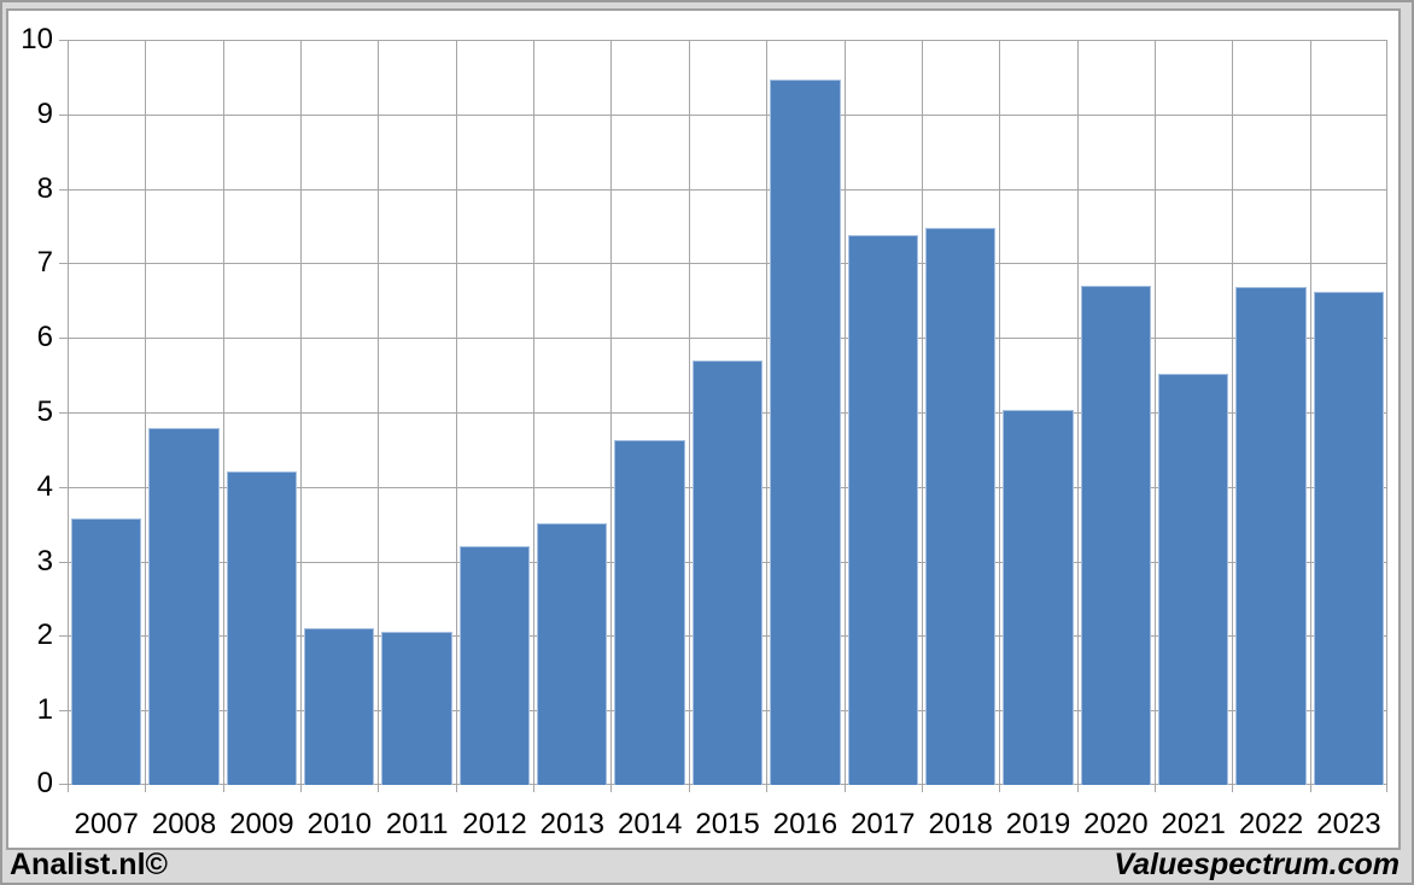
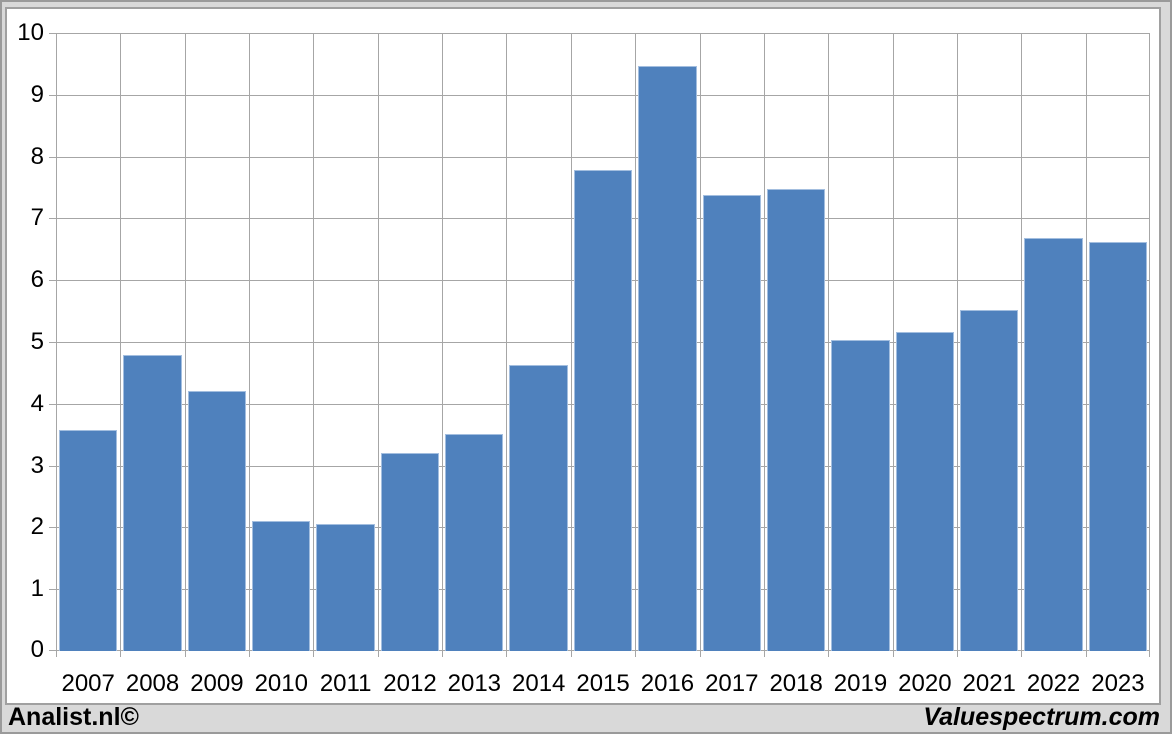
2015: 5.7 -> 7.8
2020: 6.7 -> 5.2
